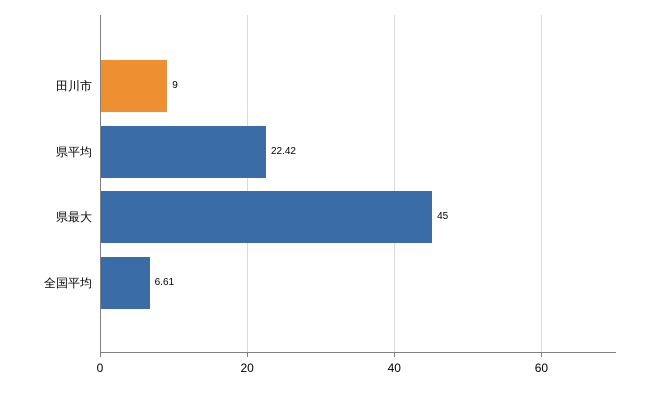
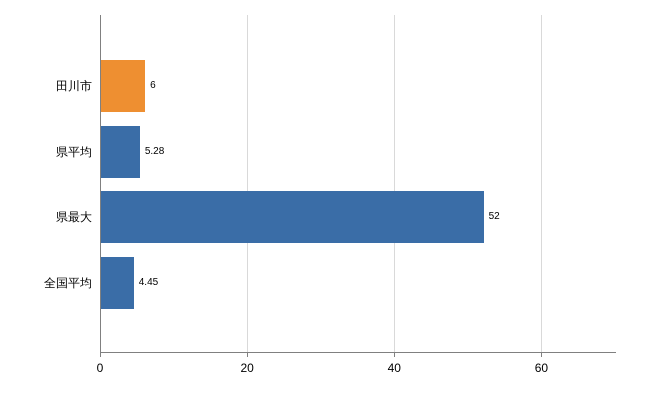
田川市: 9 -> 6
県平均: 22.42 -> 5.28
県最大: 45 -> 52
全国平均: 6.61 -> 4.45
